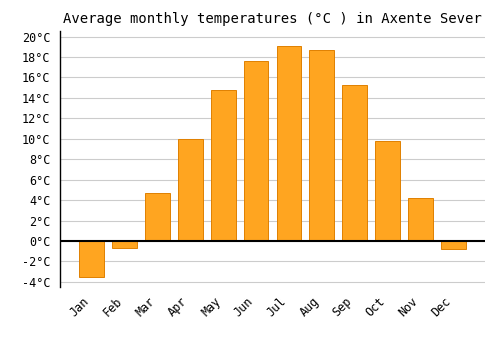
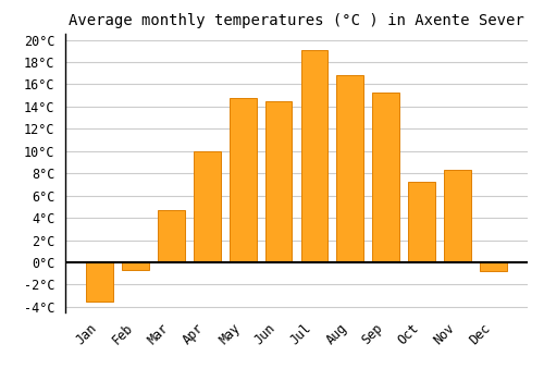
Jun: 17.6°C -> 14.5°C
Aug: 18.7°C -> 16.8°C
Oct: 9.8°C -> 7.2°C
Nov: 4.2°C -> 8.3°C
